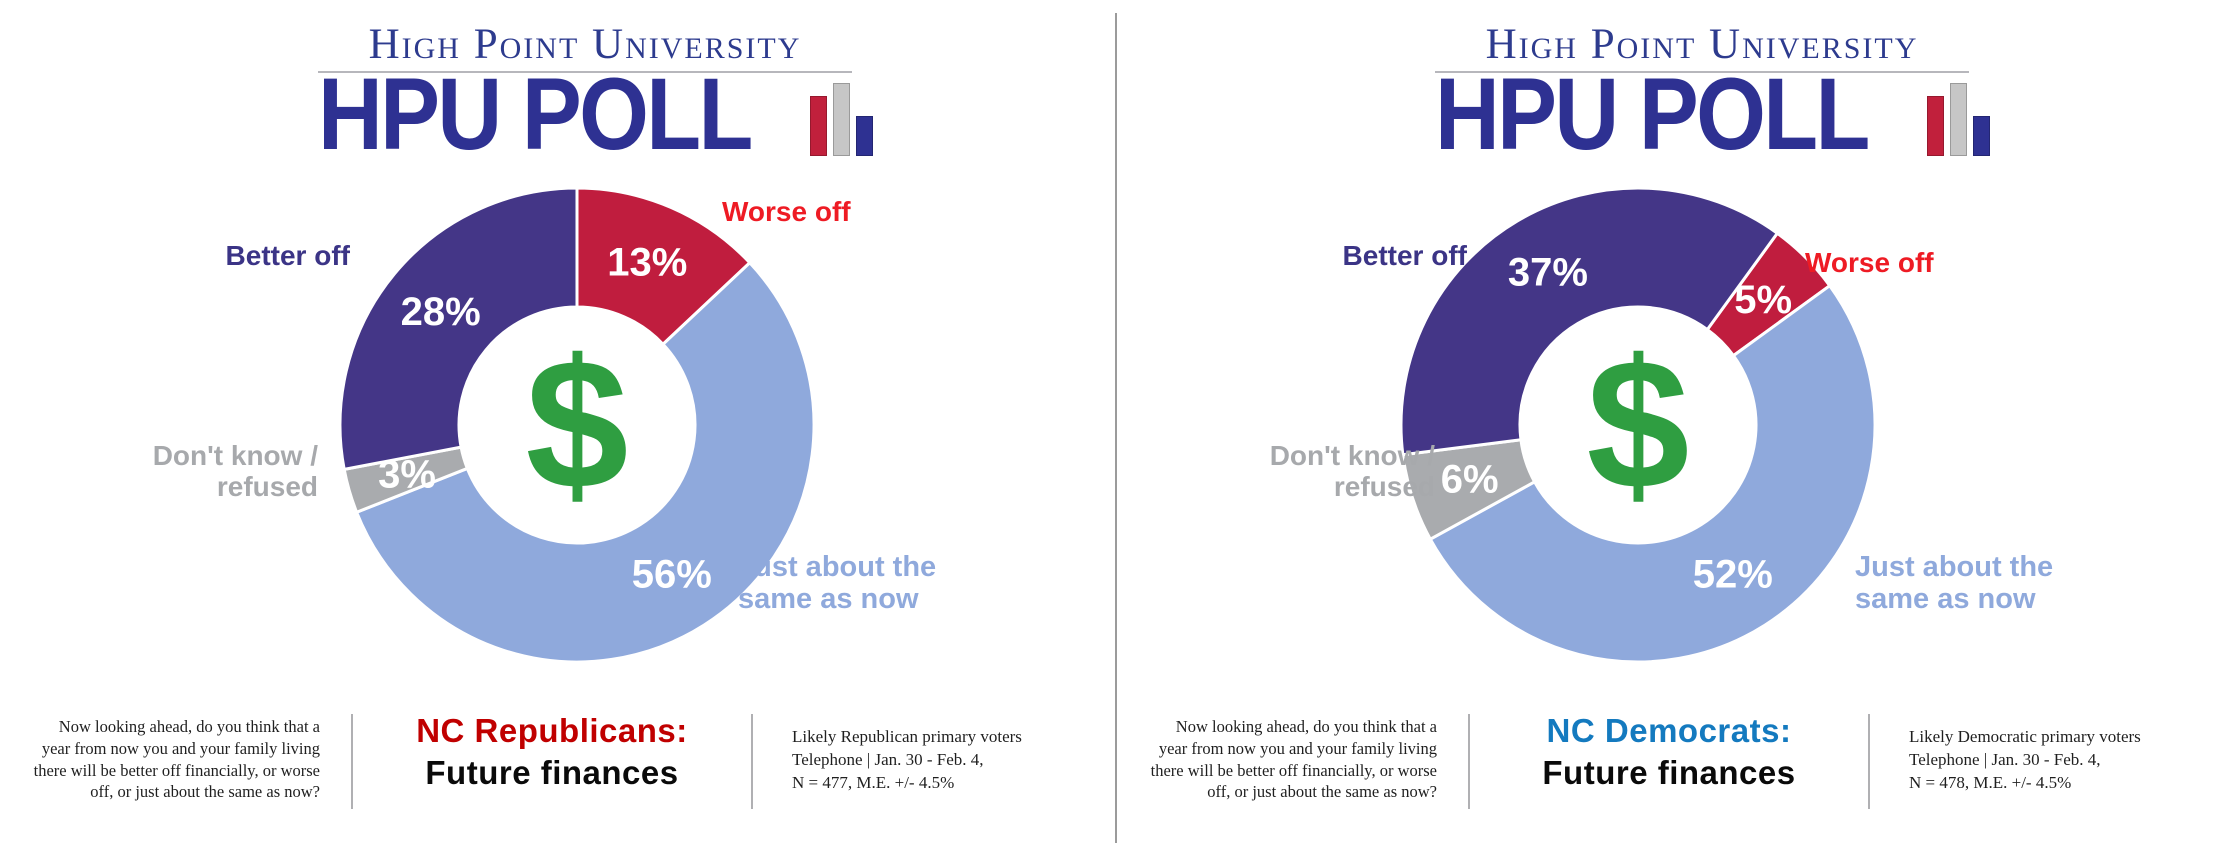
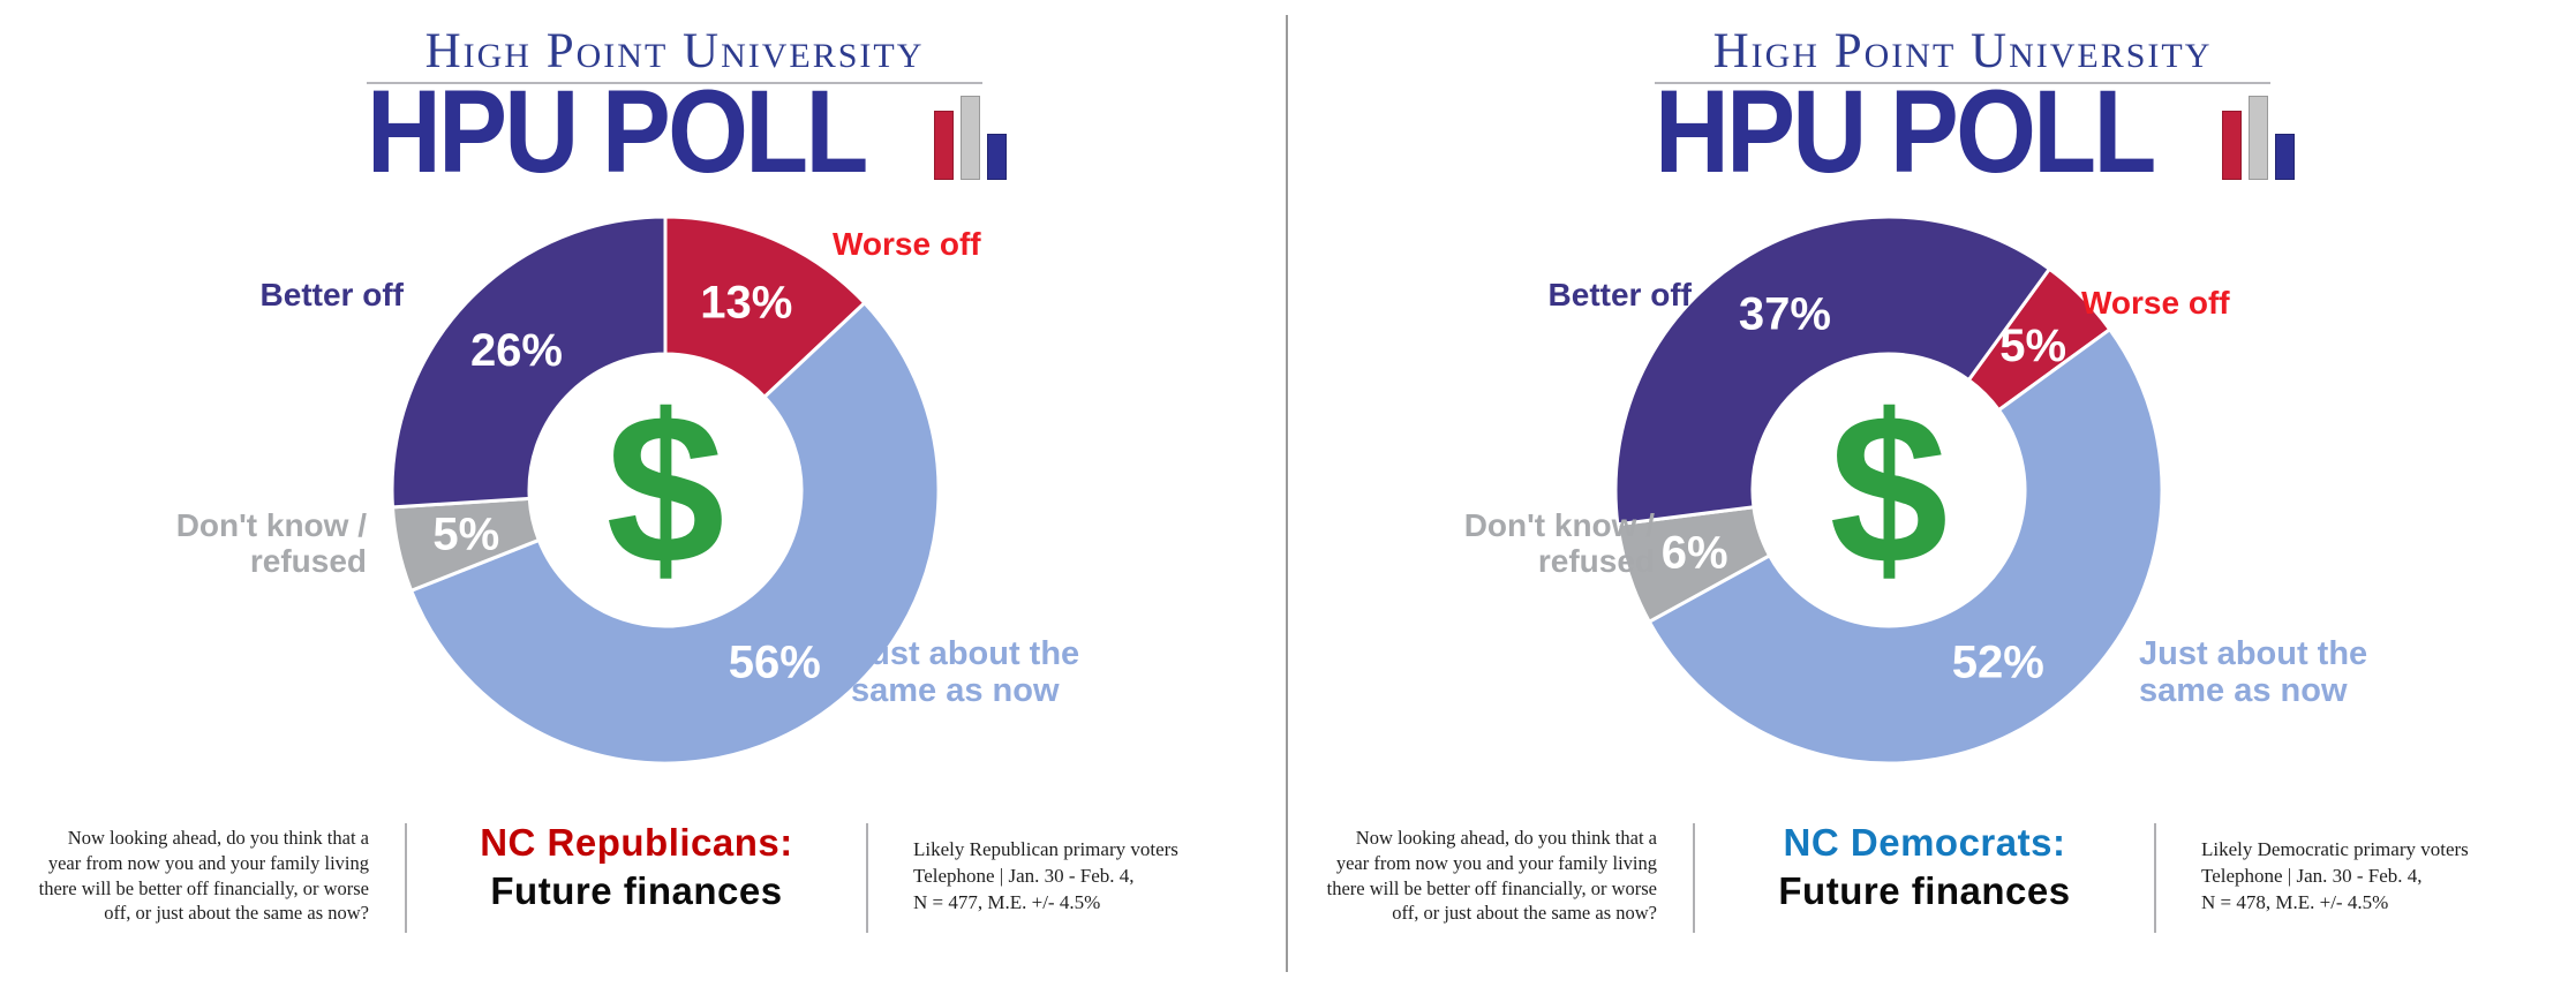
NC Republicans: Future finances/Don't know / refused: 3% -> 5%
NC Republicans: Future finances/Better off: 28% -> 26%
